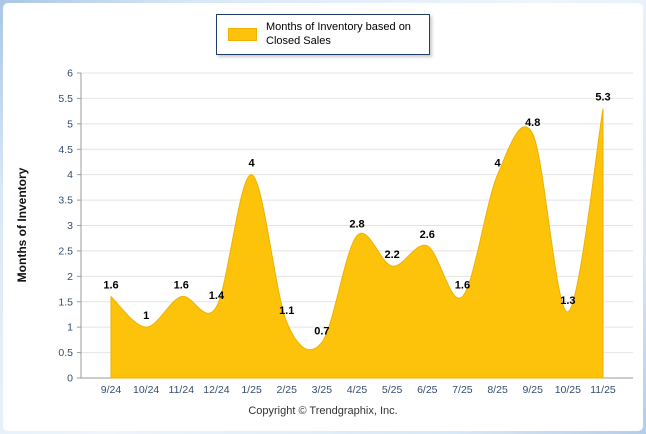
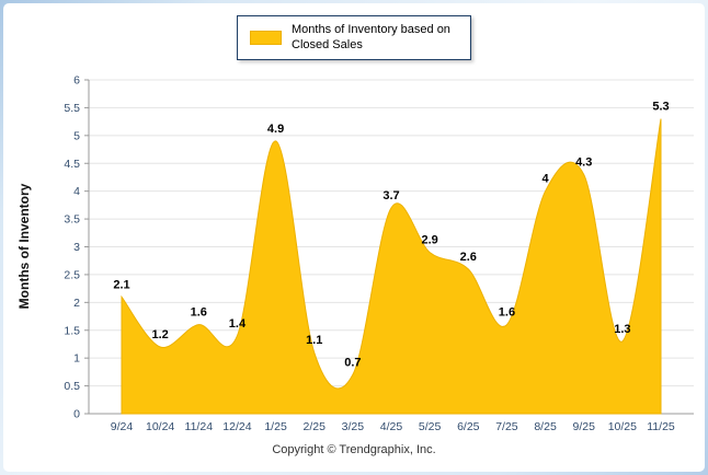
9/24: 1.6 -> 2.1
10/24: 1 -> 1.2
1/25: 4 -> 4.9
4/25: 2.8 -> 3.7
5/25: 2.2 -> 2.9
9/25: 4.8 -> 4.3
